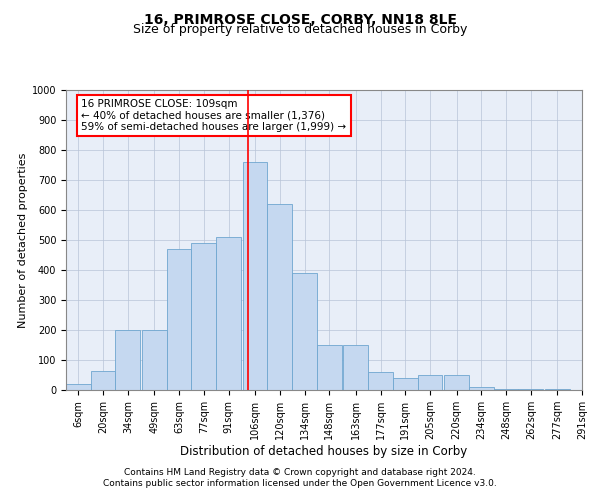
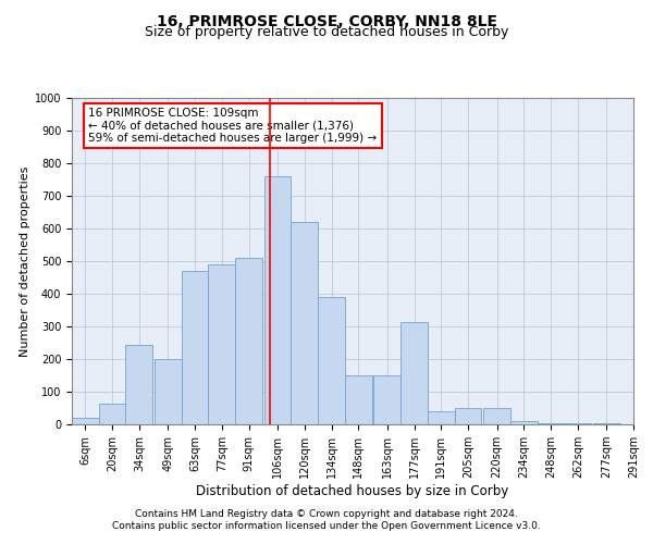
34sqm: 200 -> 245
177sqm: 60 -> 315
